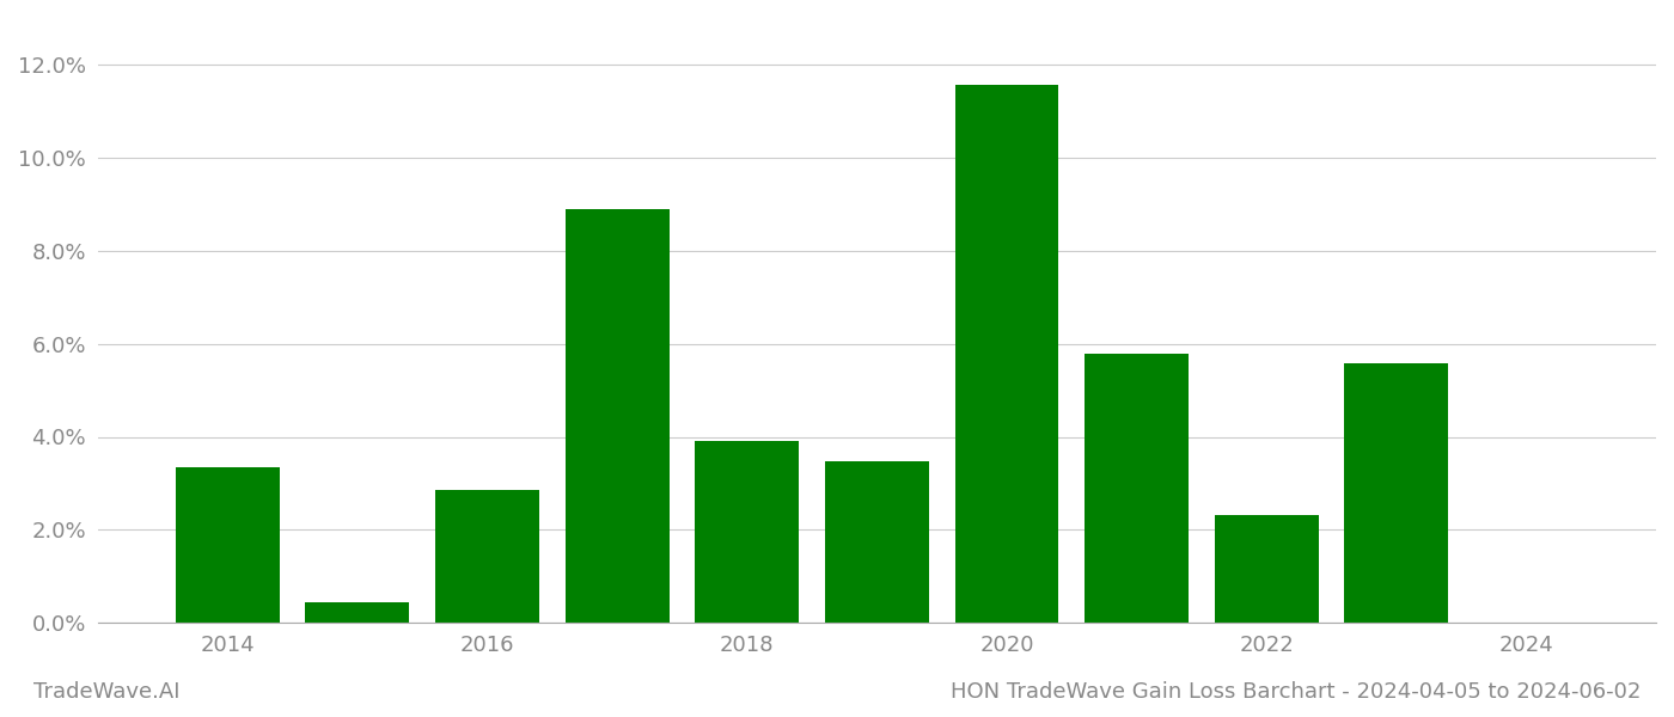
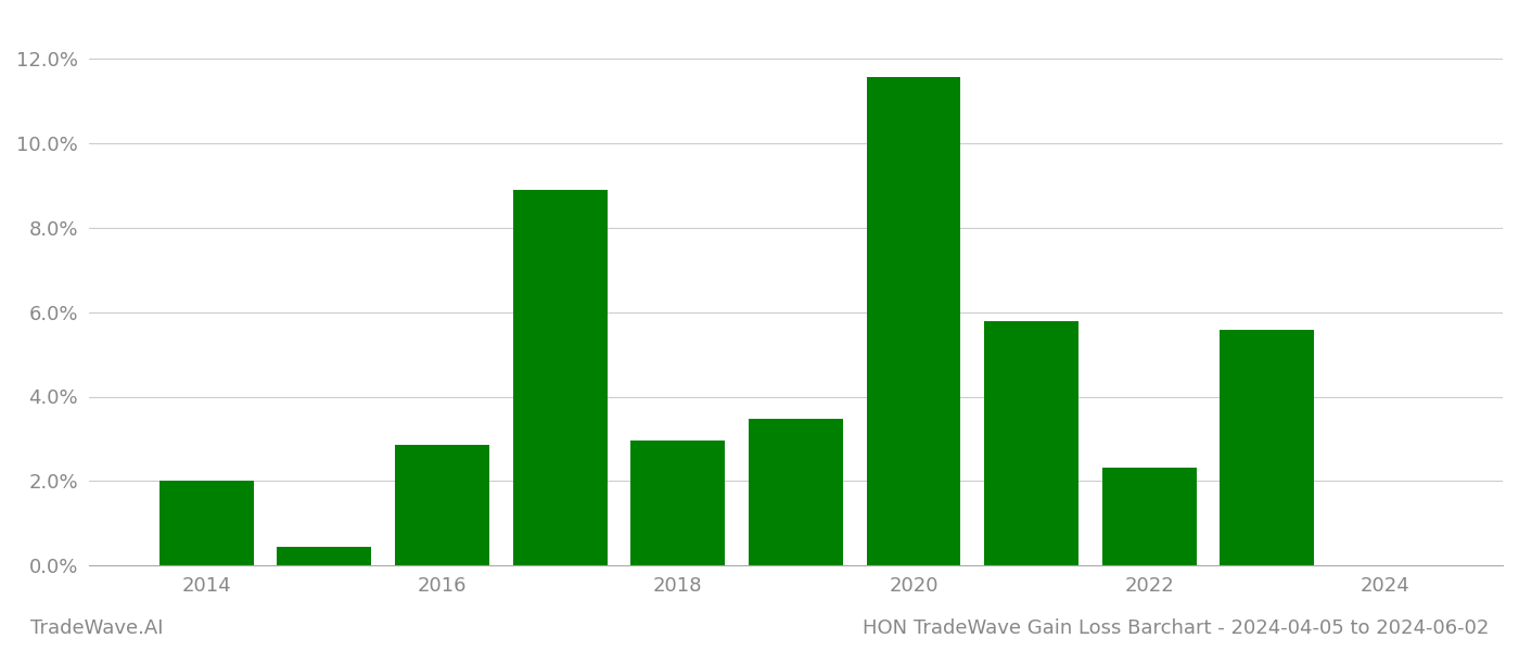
2014: 3.35% -> 2.02%
2018: 3.90% -> 2.95%
